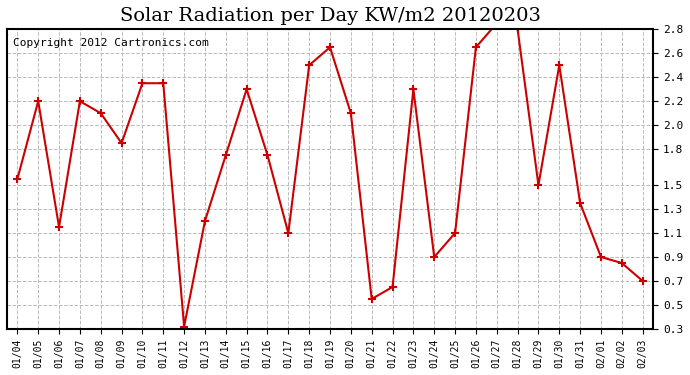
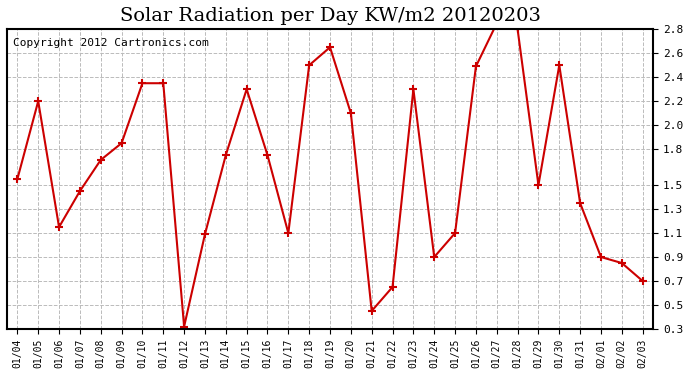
01/07: 2.20 -> 1.45
01/08: 2.10 -> 1.71
01/13: 1.20 -> 1.09
01/21: 0.55 -> 0.45
01/26: 2.65 -> 2.49
